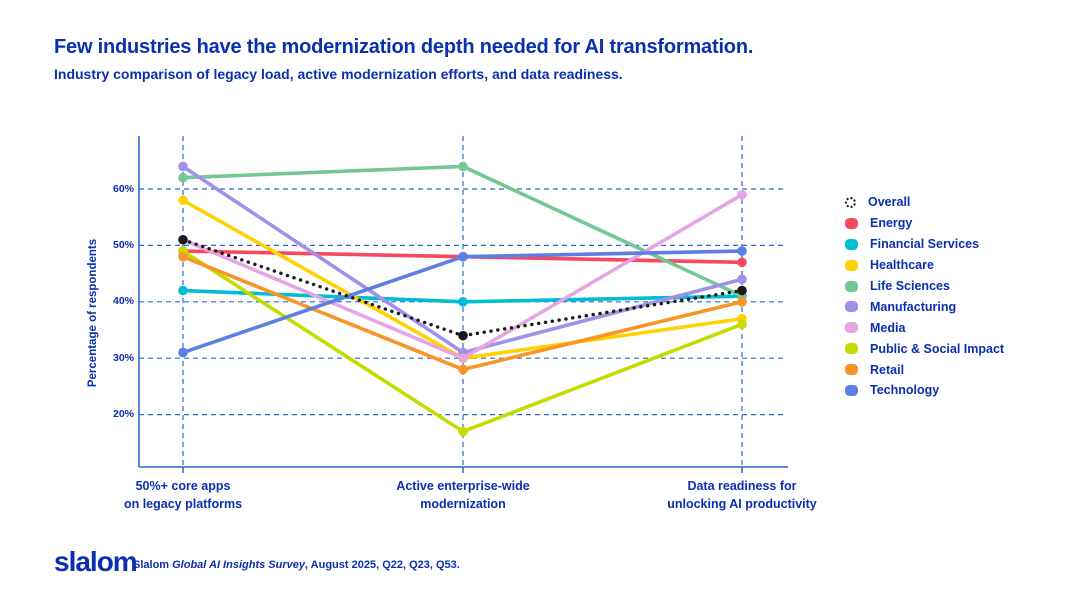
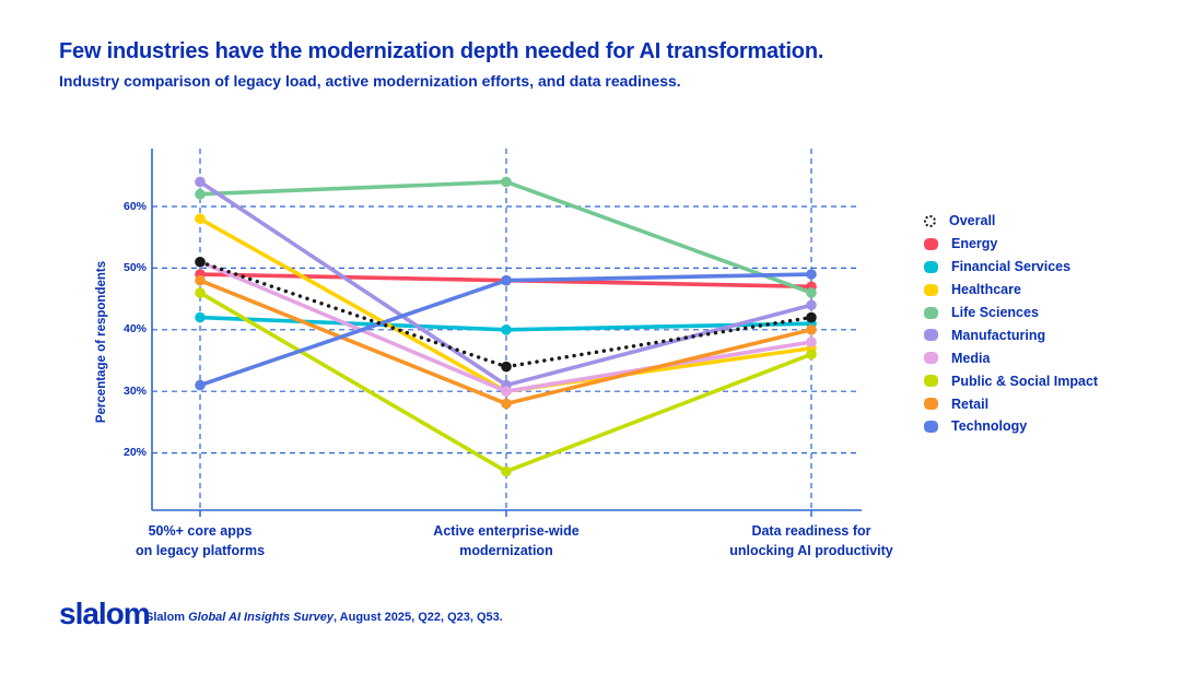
Public & Social Impact/50%+ core apps on legacy platforms: 49% -> 46%
Life Sciences/Data readiness for unlocking AI productivity: 41% -> 46%
Media/Data readiness for unlocking AI productivity: 59% -> 38%
